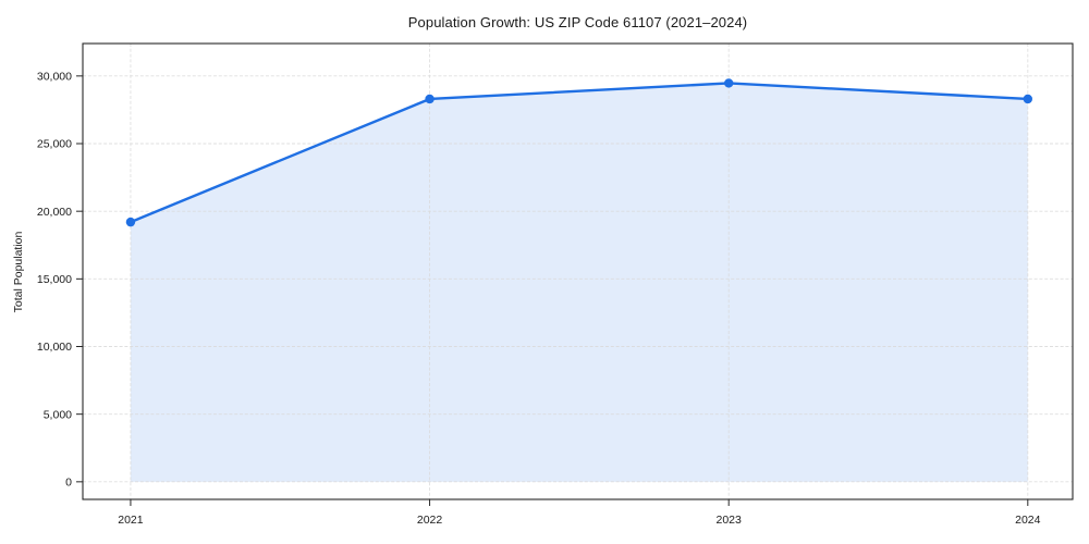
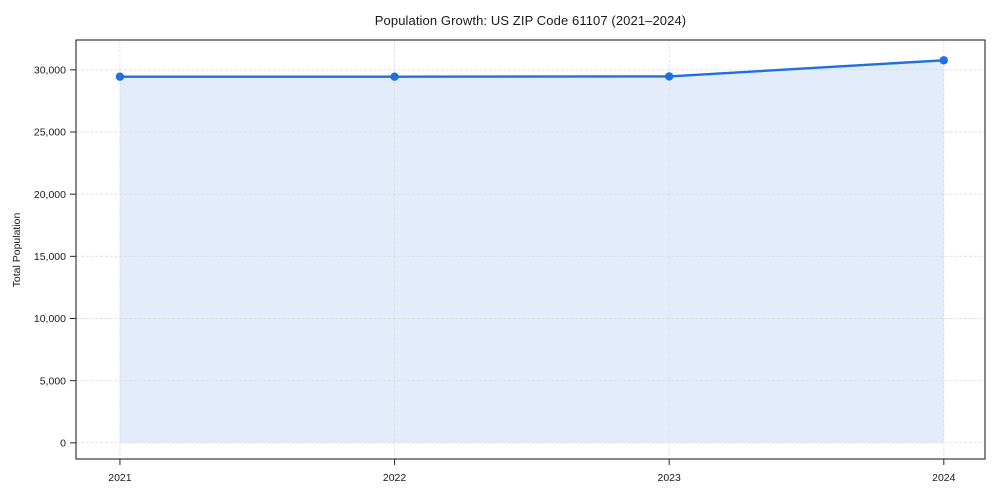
2021: 19200 -> 29400
2022: 28300 -> 29400
2024: 28300 -> 30800
